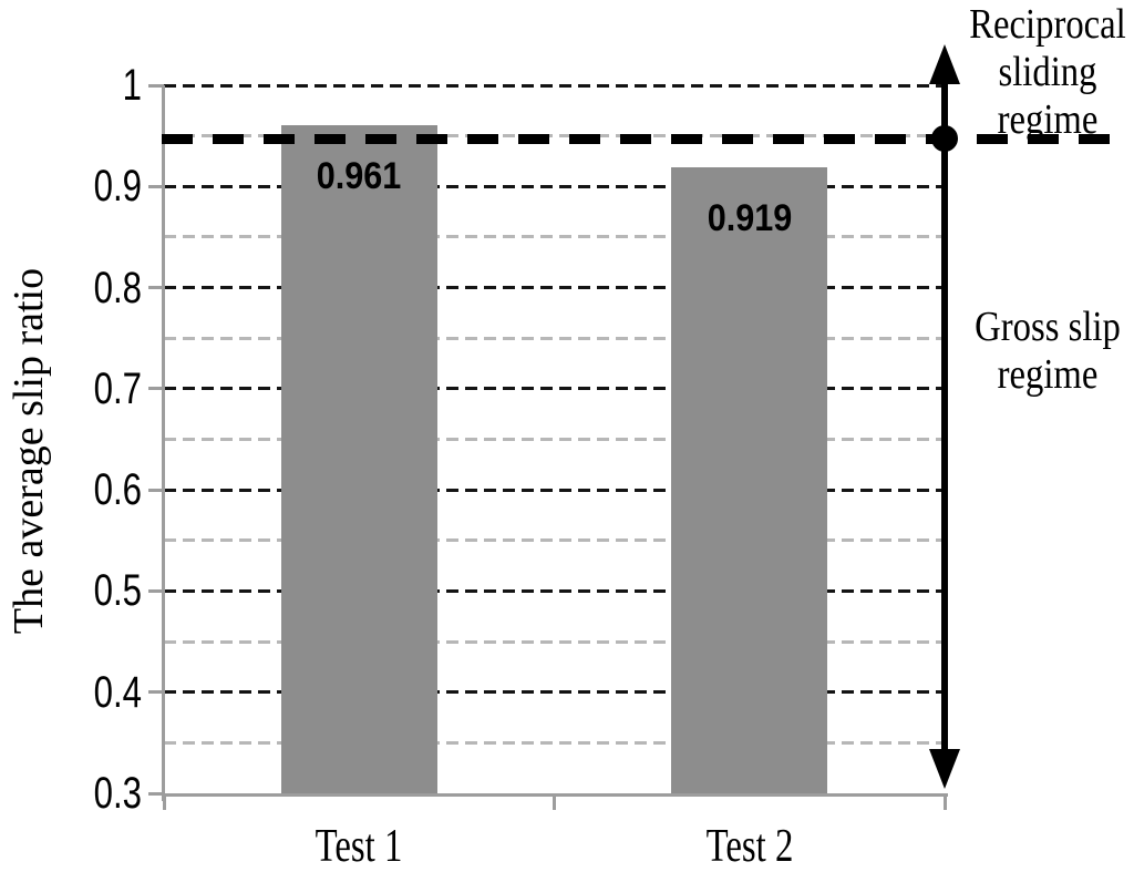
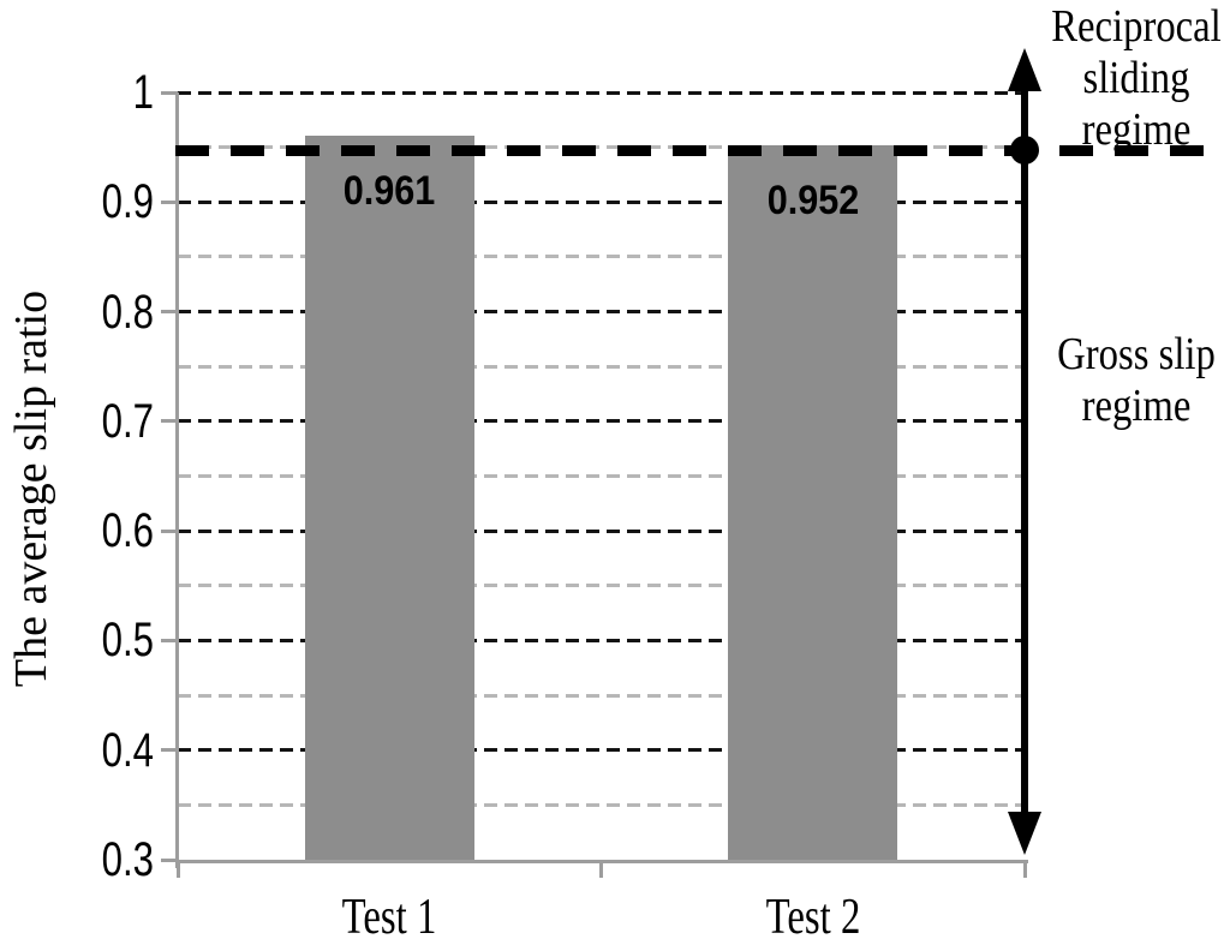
Test 2: 0.919 -> 0.952
